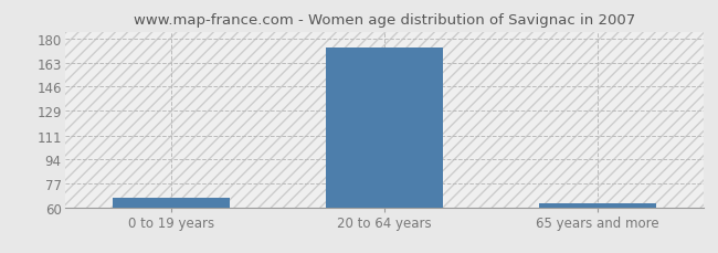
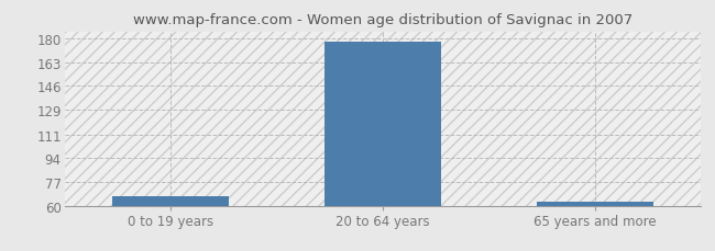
20 to 64 years: 174 -> 178
